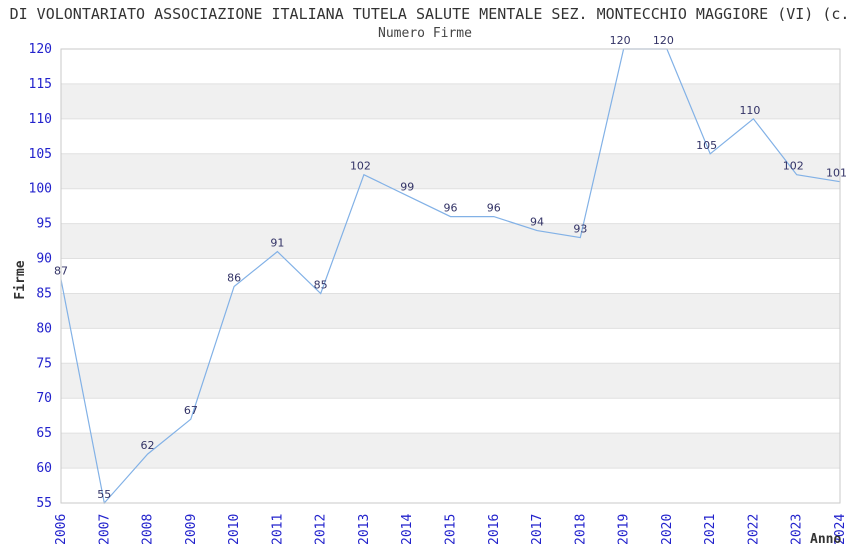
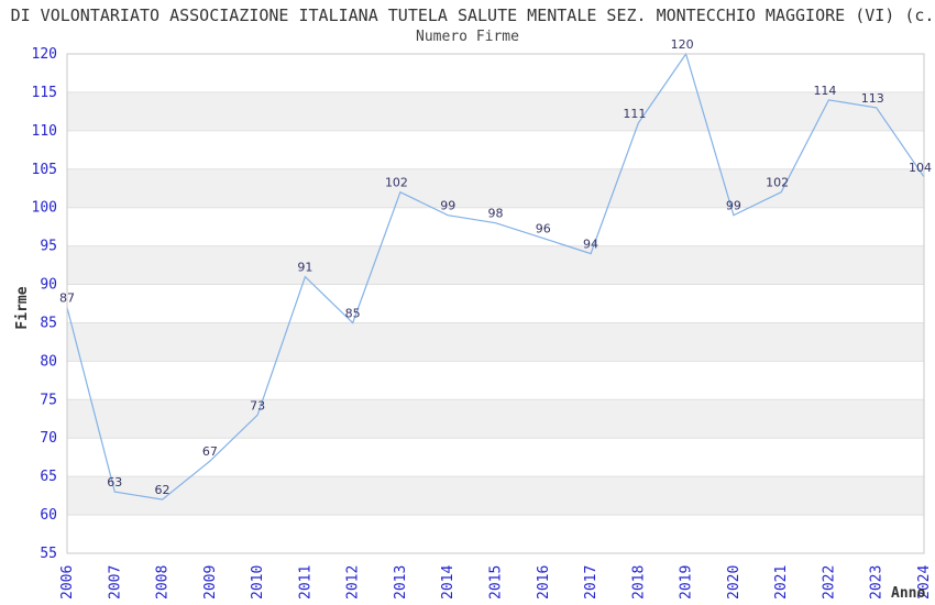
2007: 55 -> 63
2010: 86 -> 73
2015: 96 -> 98
2018: 93 -> 111
2020: 120 -> 99
2021: 105 -> 102
2022: 110 -> 114
2023: 102 -> 113
2024: 101 -> 104
